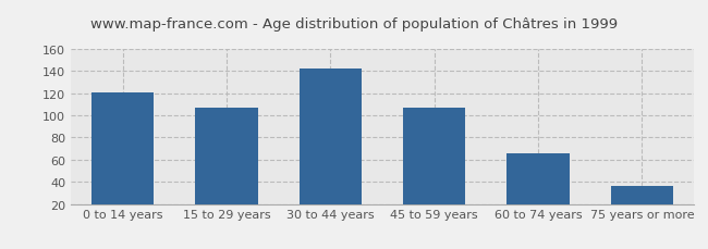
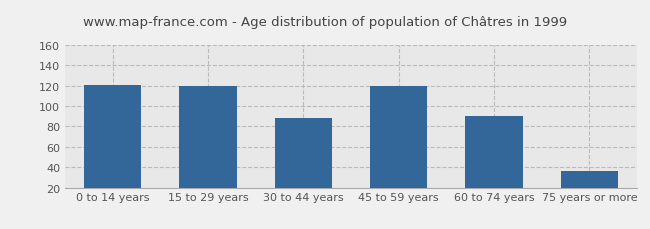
15 to 29 years: 107 -> 120
30 to 44 years: 142 -> 88
45 to 59 years: 107 -> 120
60 to 74 years: 66 -> 90
